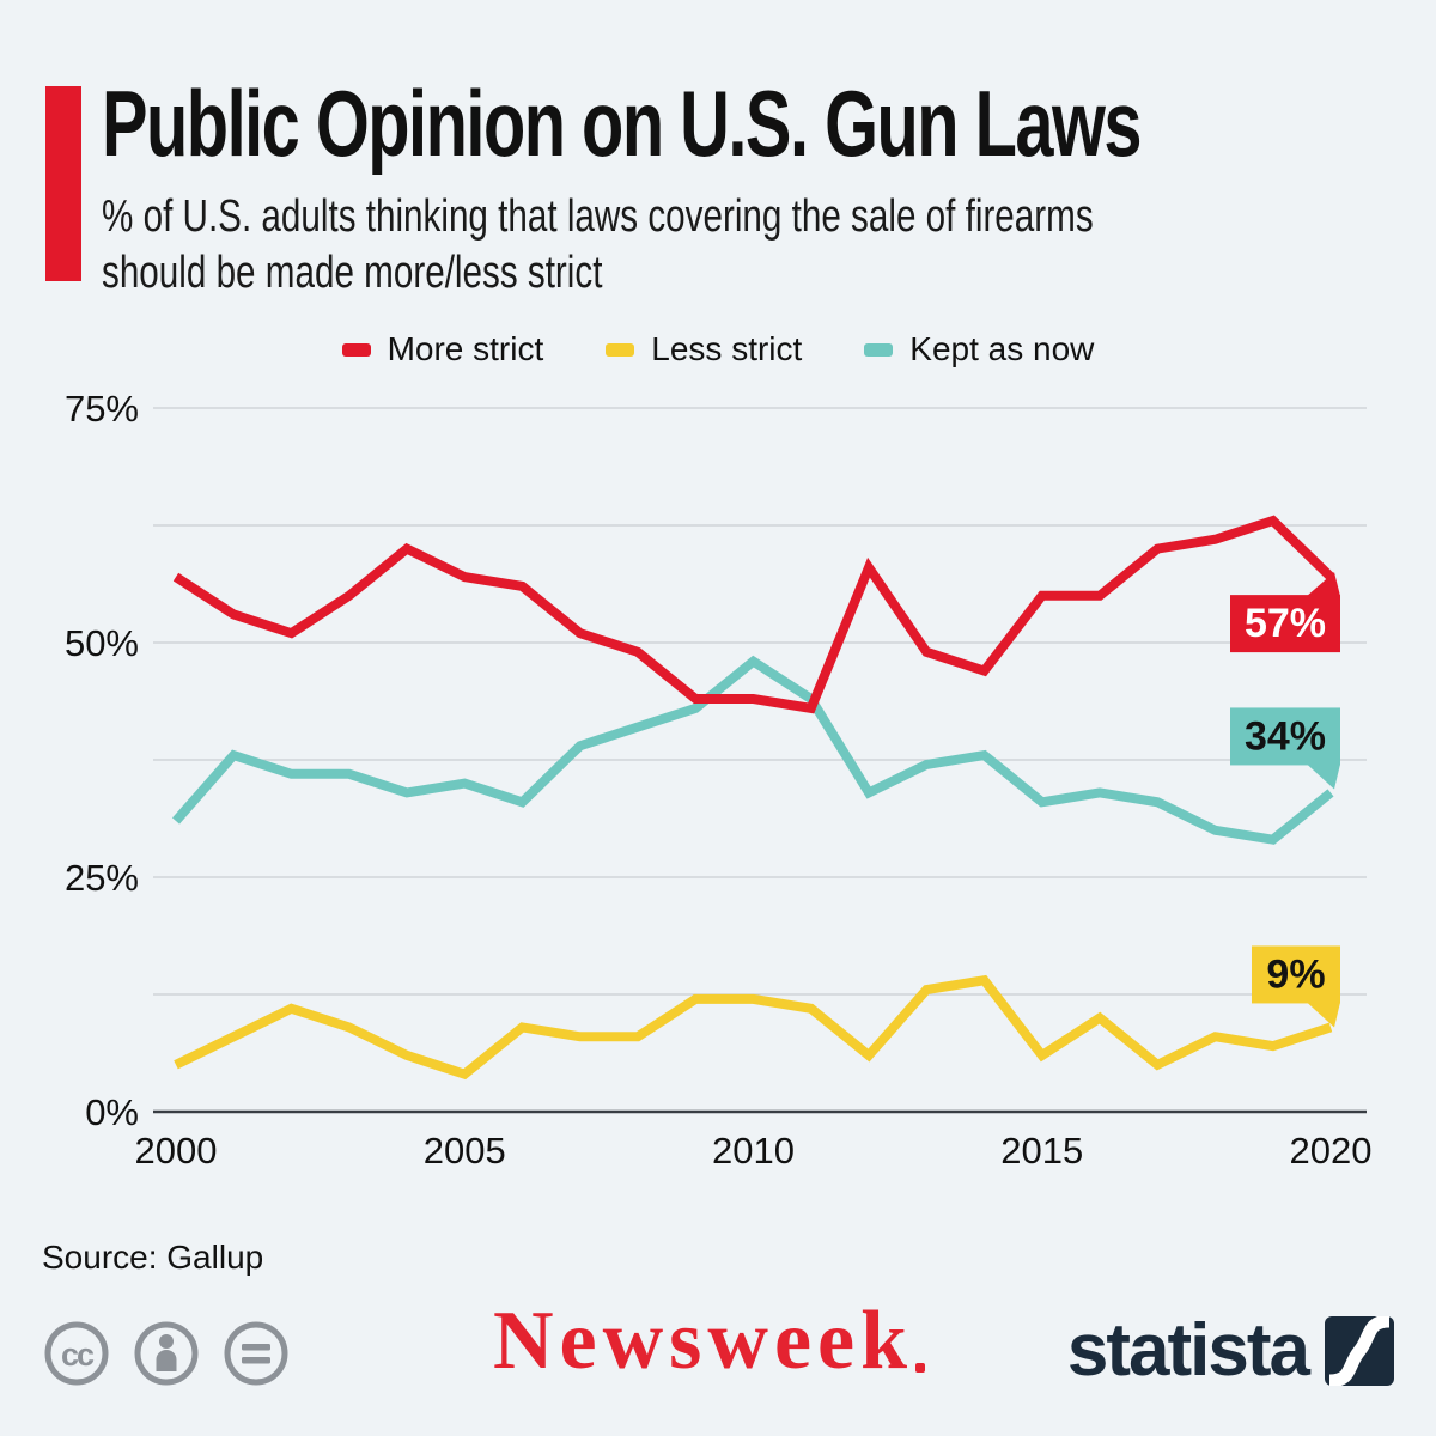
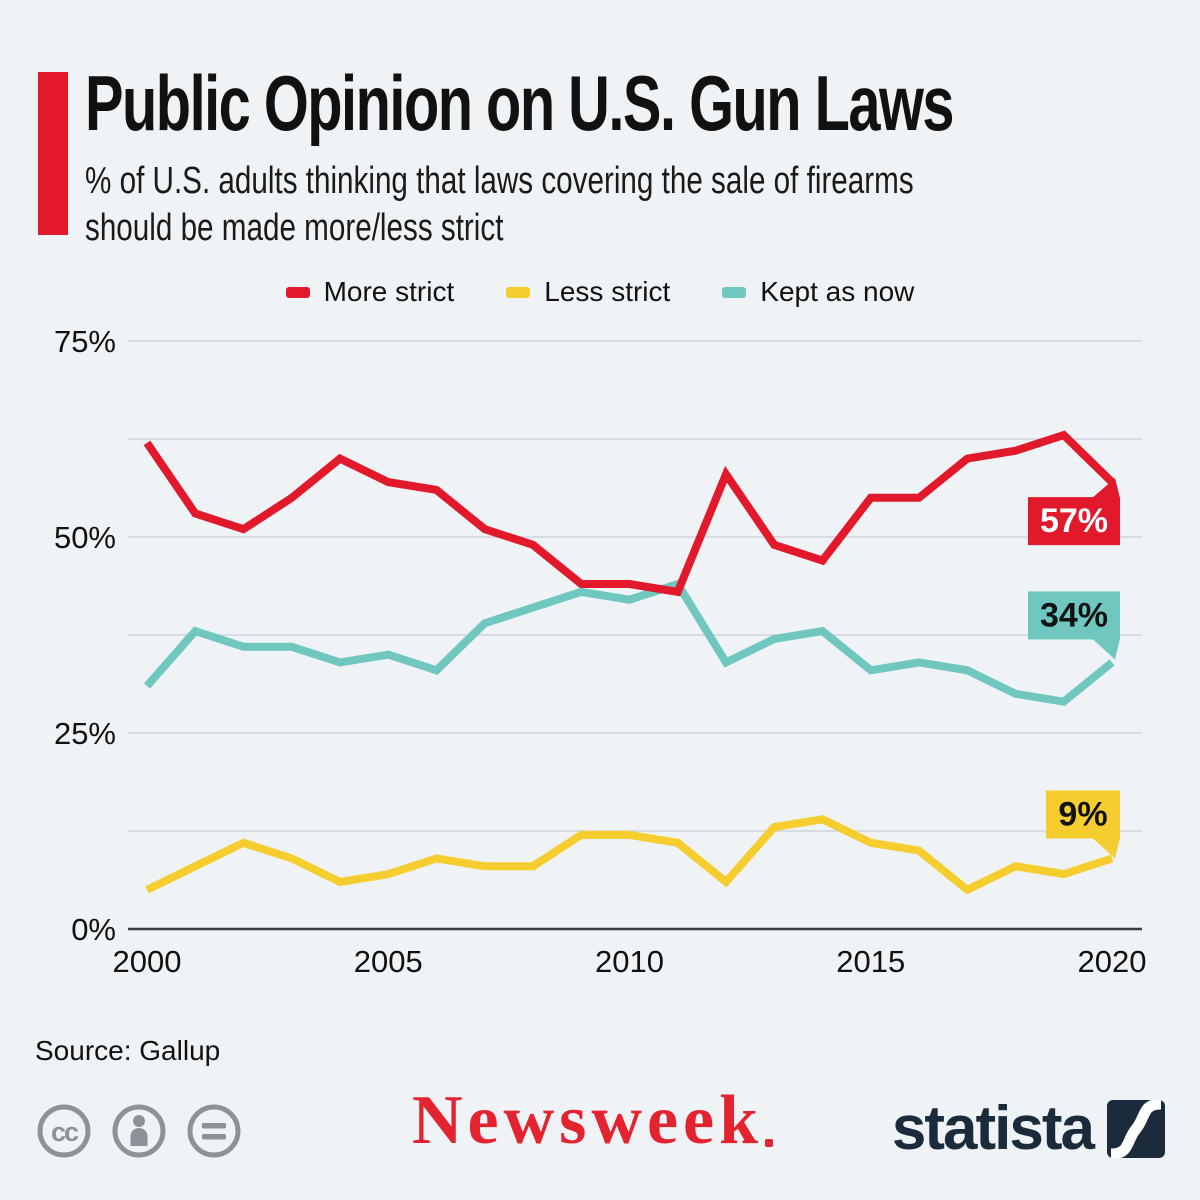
More strict/2000: 57% -> 62%
Less strict/2005: 4% -> 7%
Kept as now/2010: 48% -> 42%
Less strict/2015: 6% -> 11%
